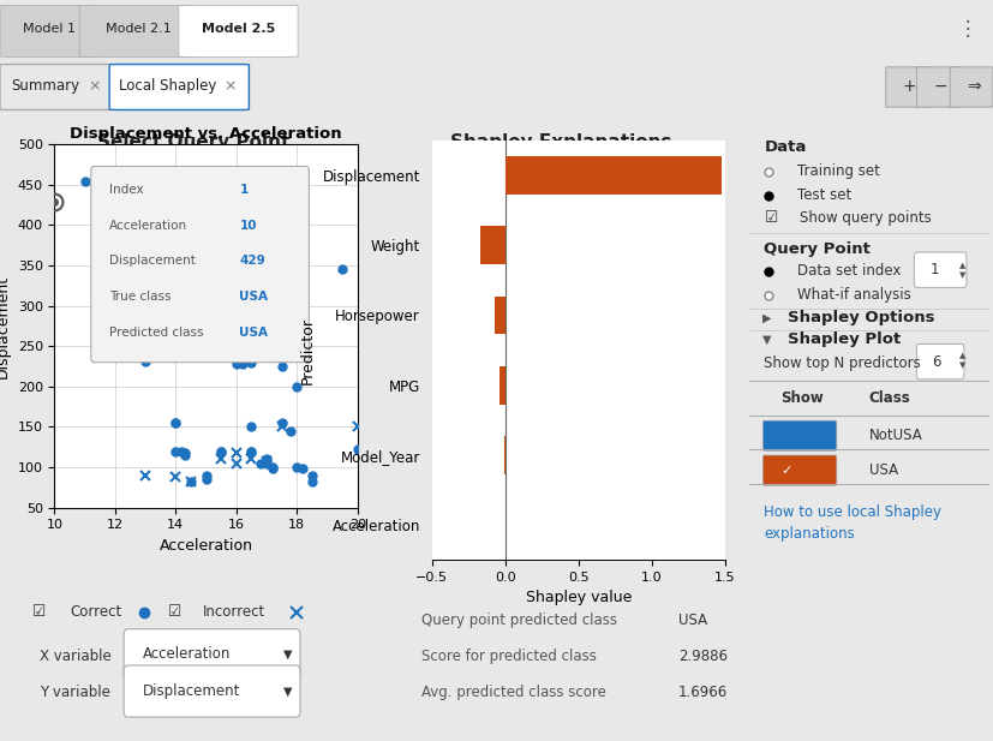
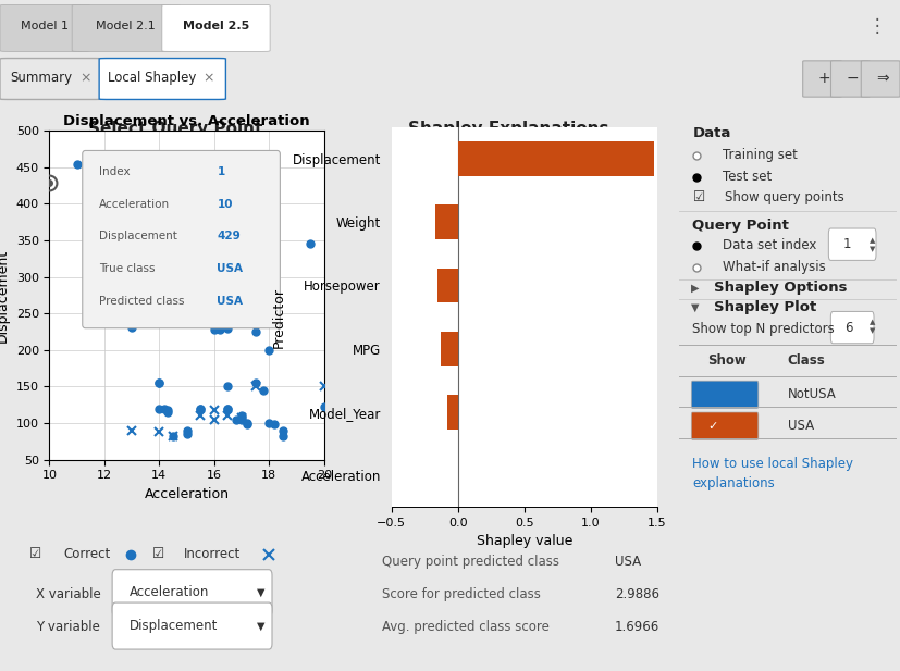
Horsepower: -0.07 -> -0.15
MPG: -0.04 -> -0.13
Model_Year: -0.01 -> -0.08
